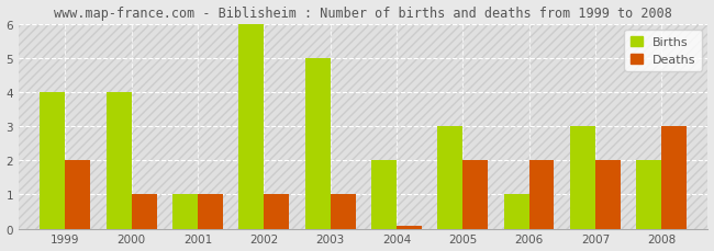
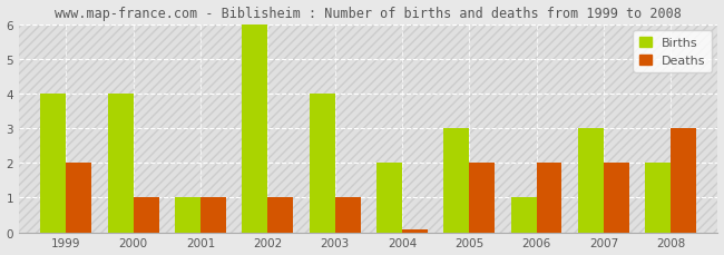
Births/2003: 5 -> 4
